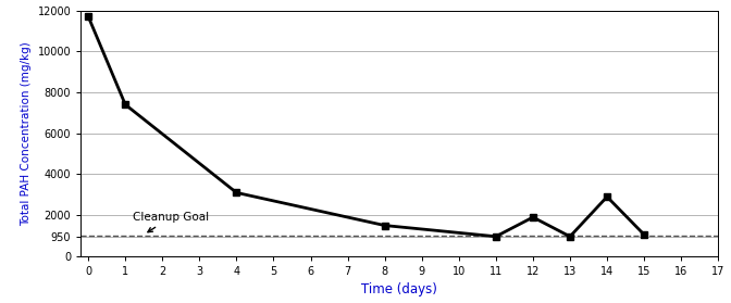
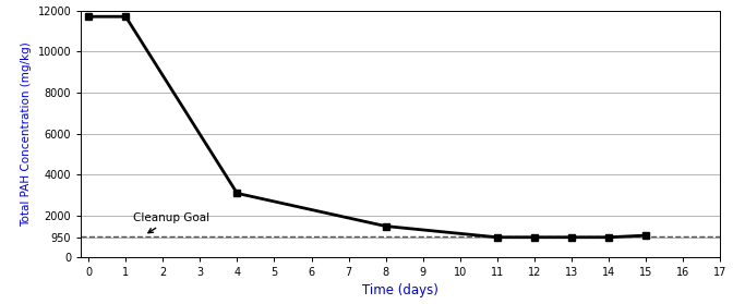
1: 7400 -> 11700
12: 1900 -> 1000
14: 2900 -> 1000
